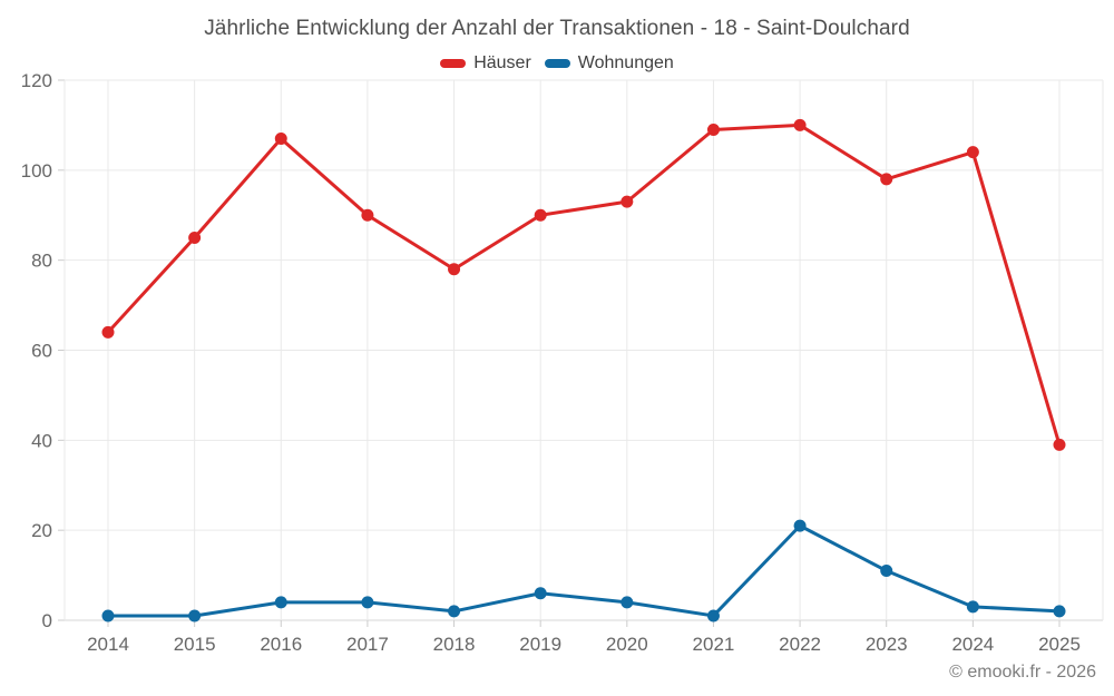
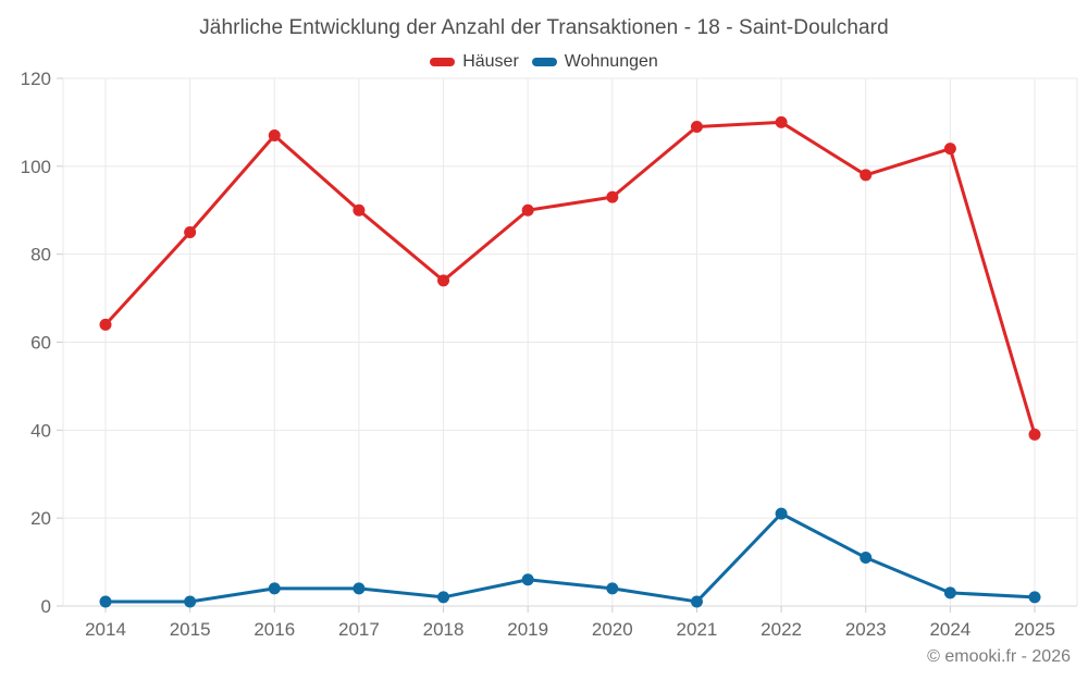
Häuser/2018: 78 -> 74
